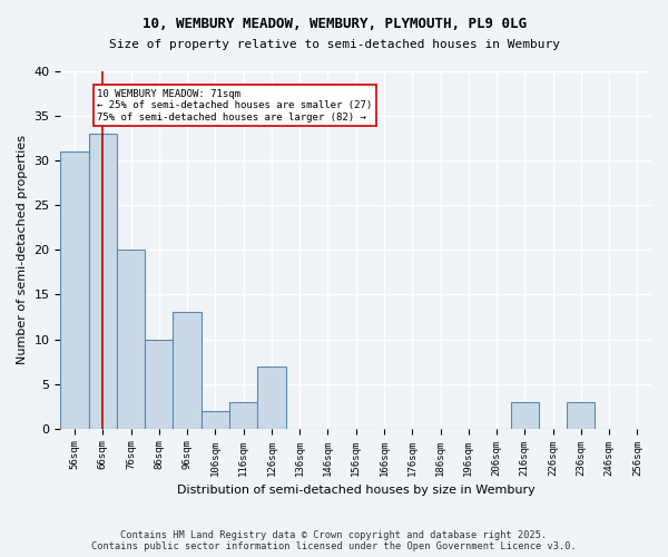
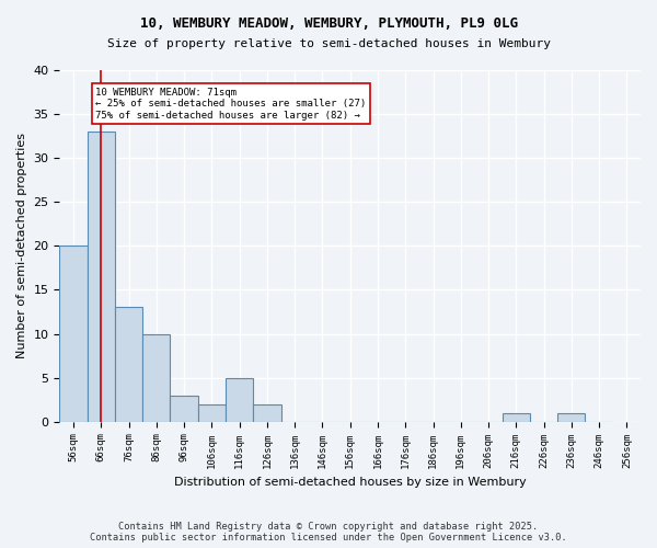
56sqm: 31 -> 20
76sqm: 20 -> 13
96sqm: 13 -> 3
116sqm: 3 -> 5
126sqm: 7 -> 2
216sqm: 3 -> 1
236sqm: 3 -> 1
